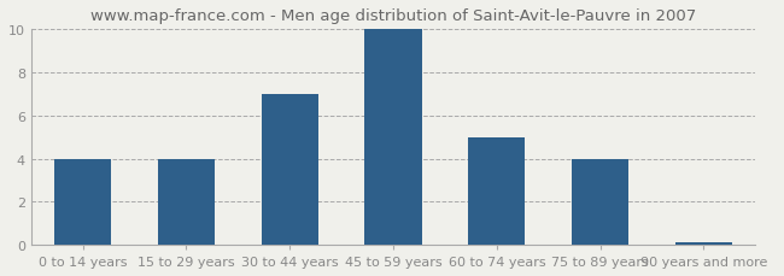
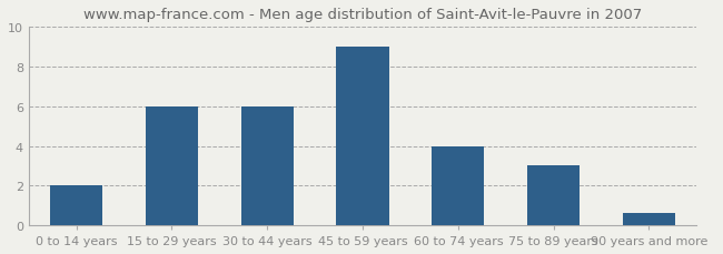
0 to 14 years: 4.0 -> 2.0
15 to 29 years: 4.0 -> 6.0
30 to 44 years: 7.0 -> 6.0
45 to 59 years: 10.0 -> 9.0
60 to 74 years: 5.0 -> 4.0
75 to 89 years: 4.0 -> 3.0
90 years and more: 0.1 -> 0.6
